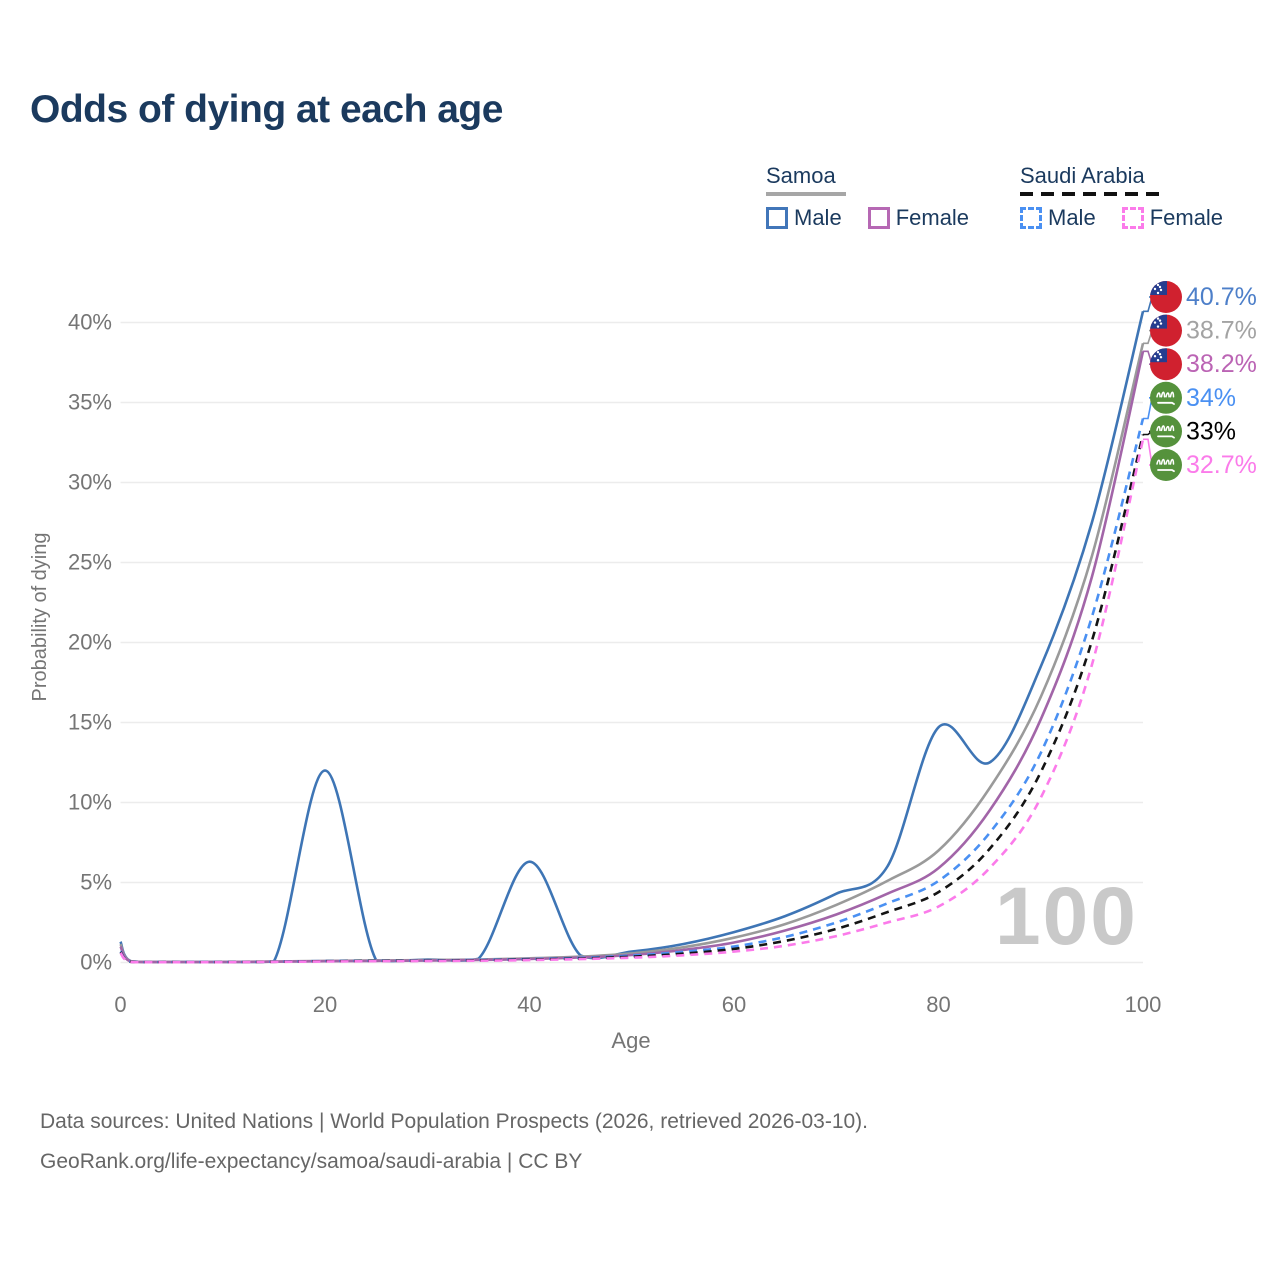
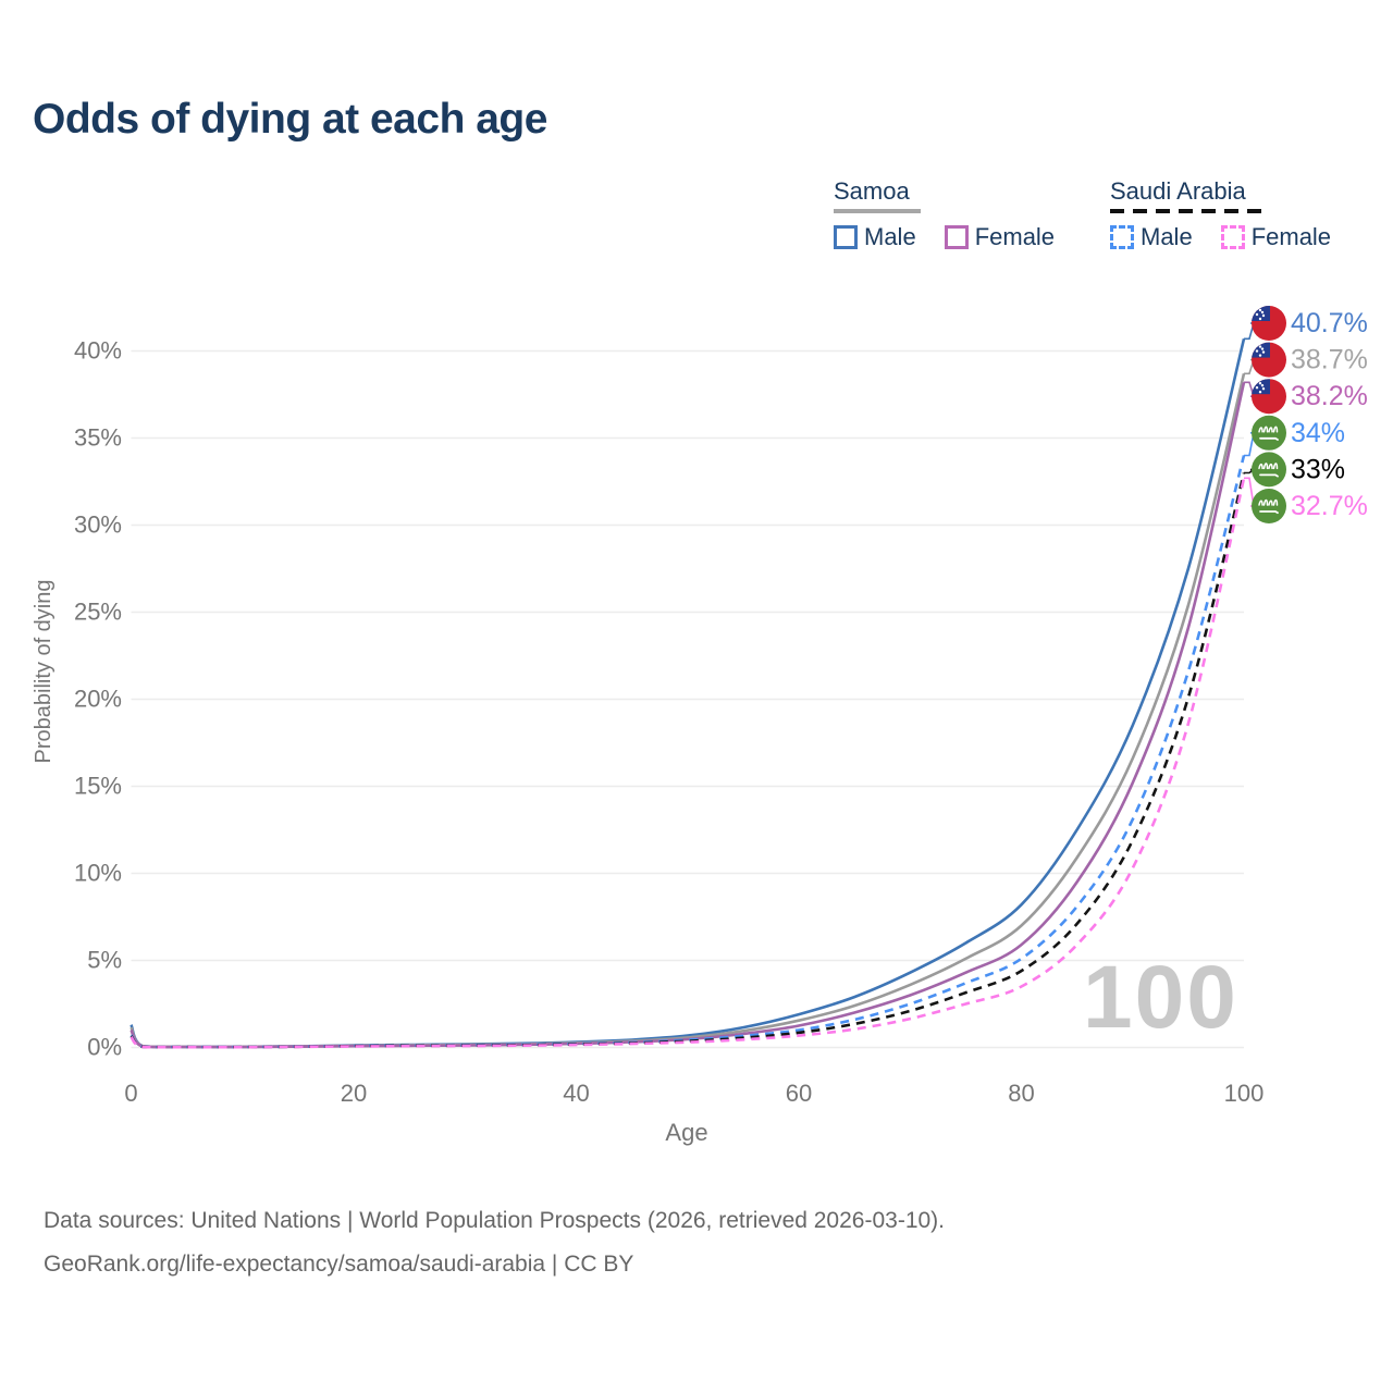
Samoa Male/20: 12.0% -> 0.1%
Samoa Male/40: 6.3% -> 0.3%
Samoa Male/80: 14.7% -> 8.2%
